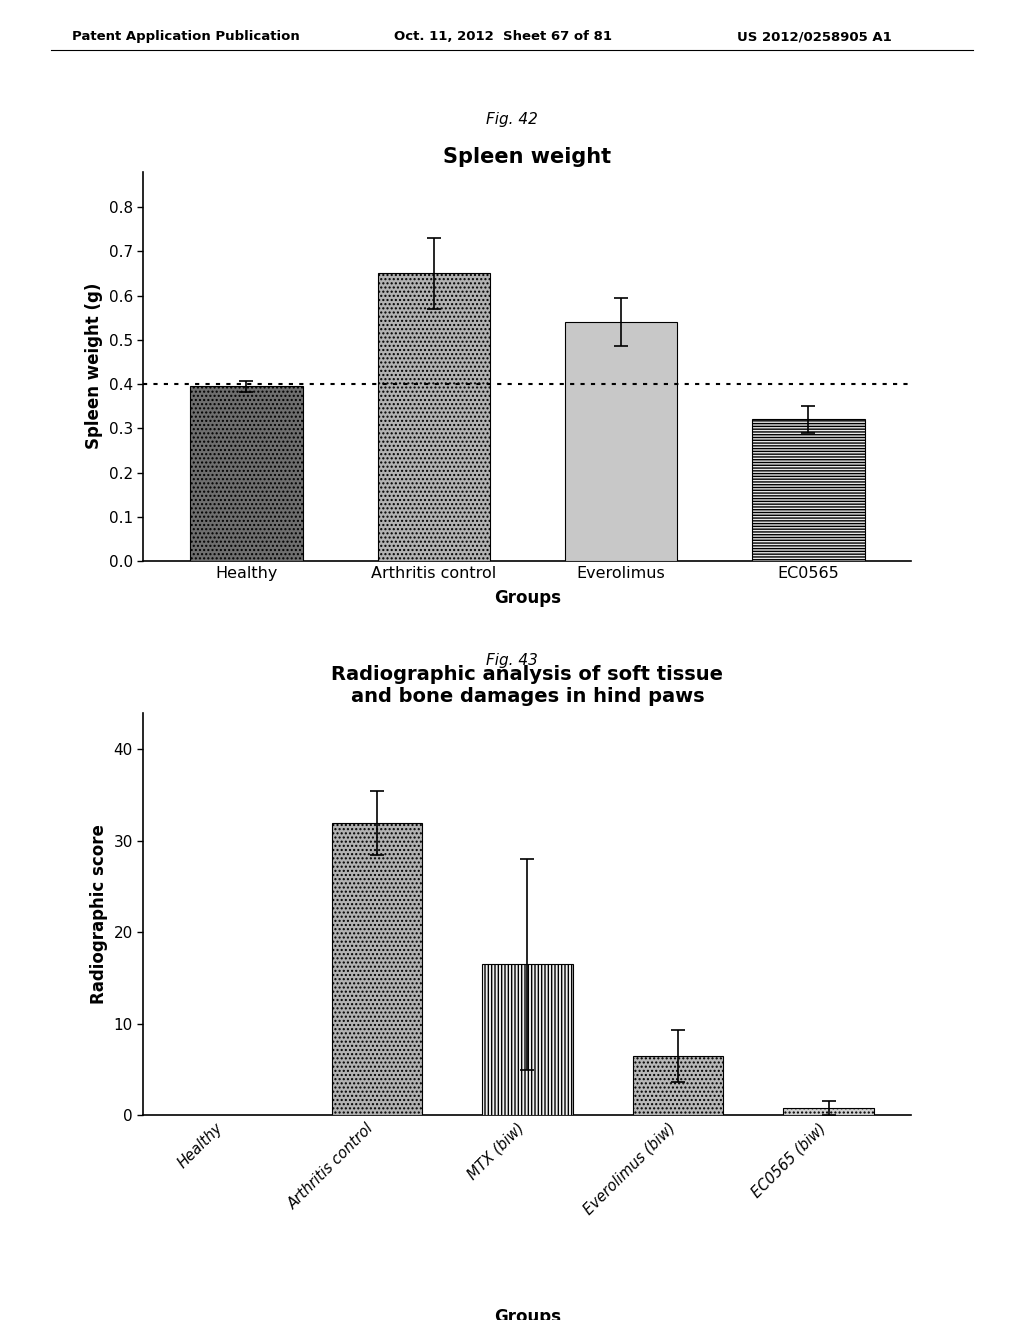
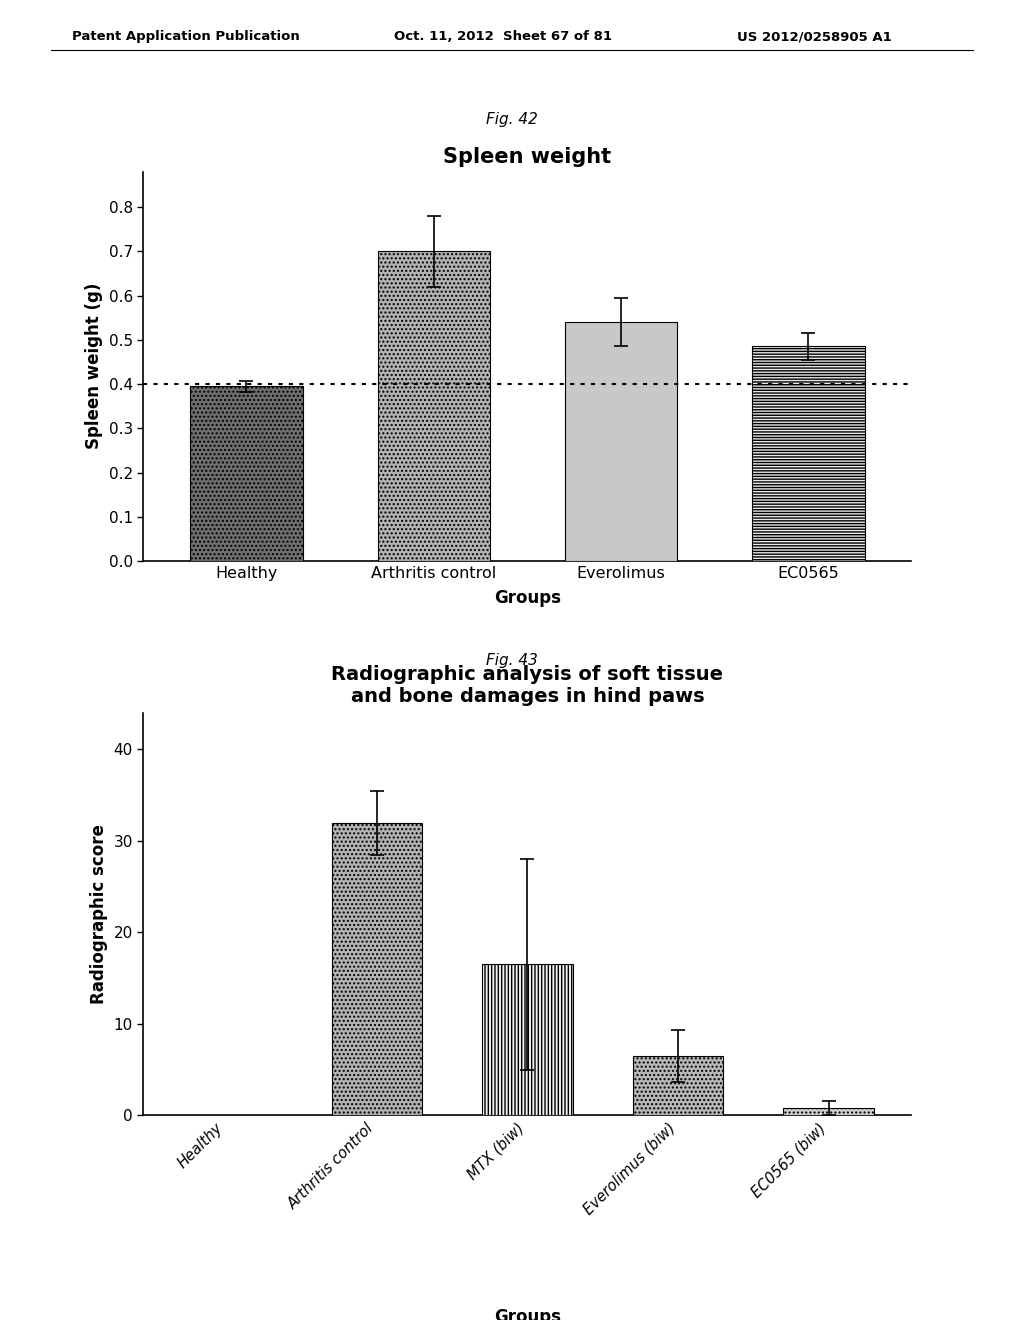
Spleen weight/Arthritis control: 0.650 -> 0.700
Spleen weight/EC0565: 0.320 -> 0.485
